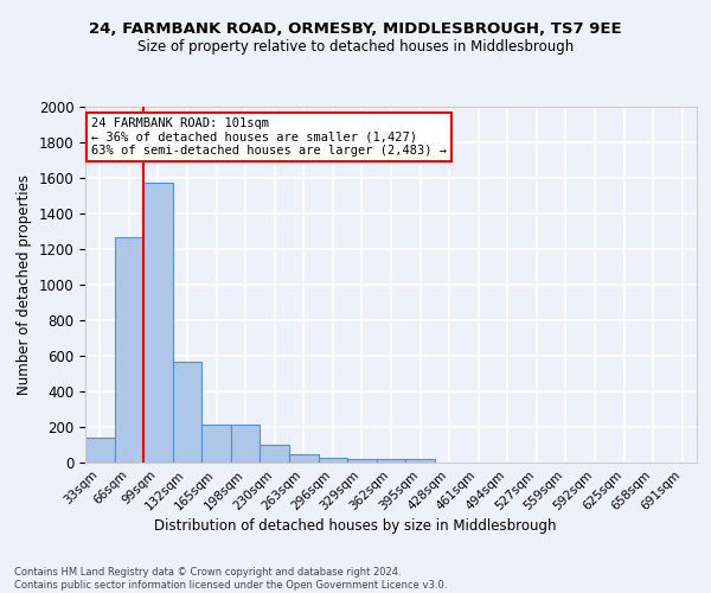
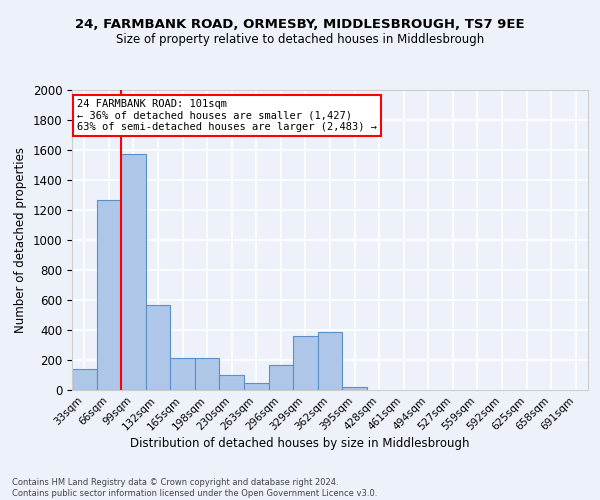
296sqm: 20 -> 170
329sqm: 20 -> 360
362sqm: 20 -> 390
